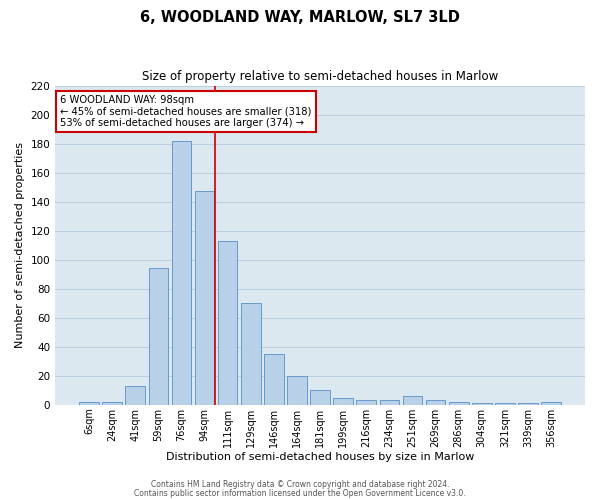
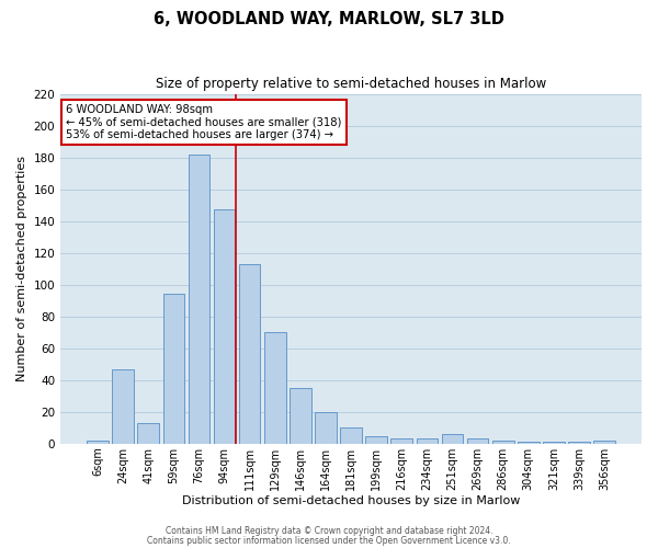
24sqm: 2 -> 47
